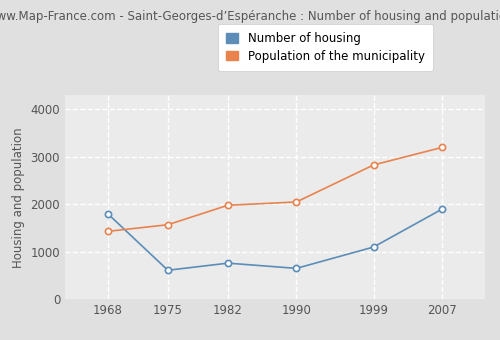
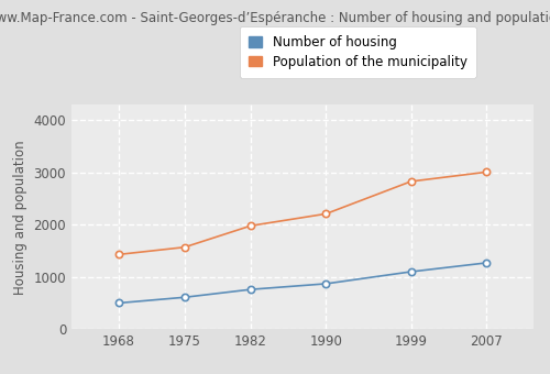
Number of housing/1968: 1800 -> 500
Number of housing/1990: 650 -> 870
Population of the municipality/1990: 2050 -> 2210
Number of housing/2007: 1900 -> 1270
Population of the municipality/2007: 3200 -> 3010
